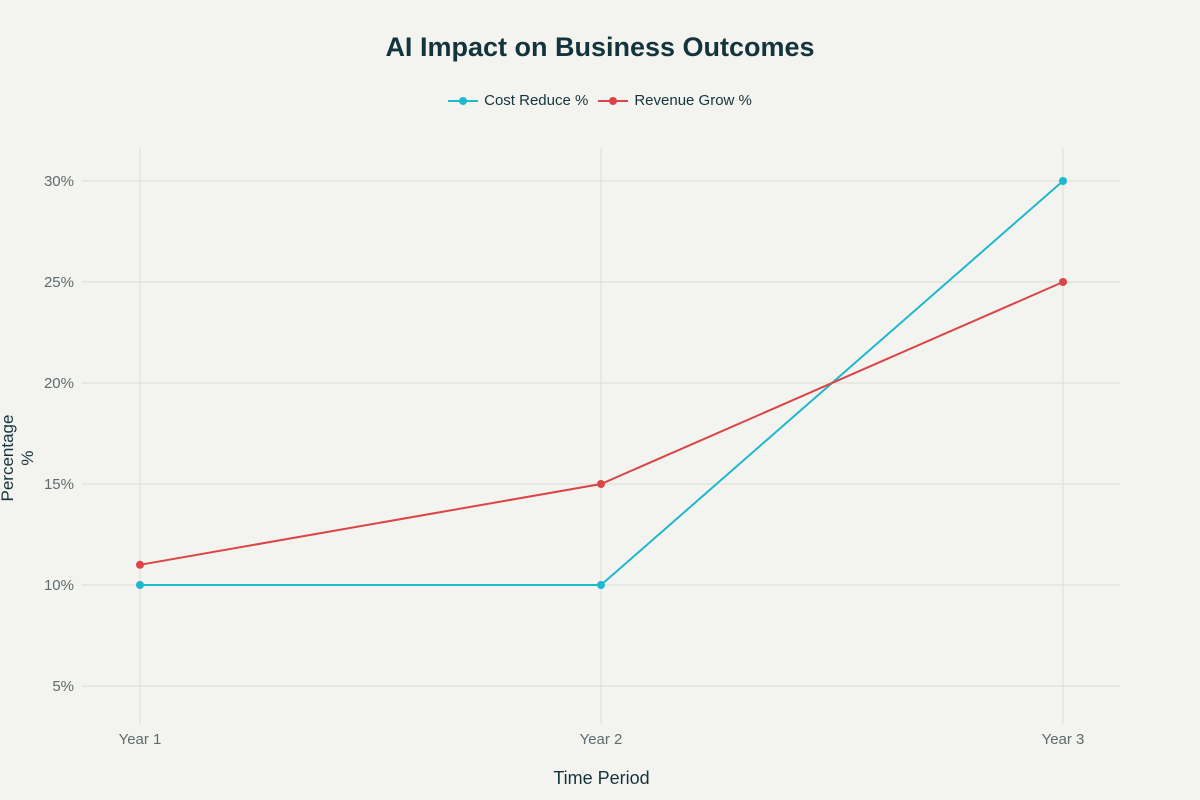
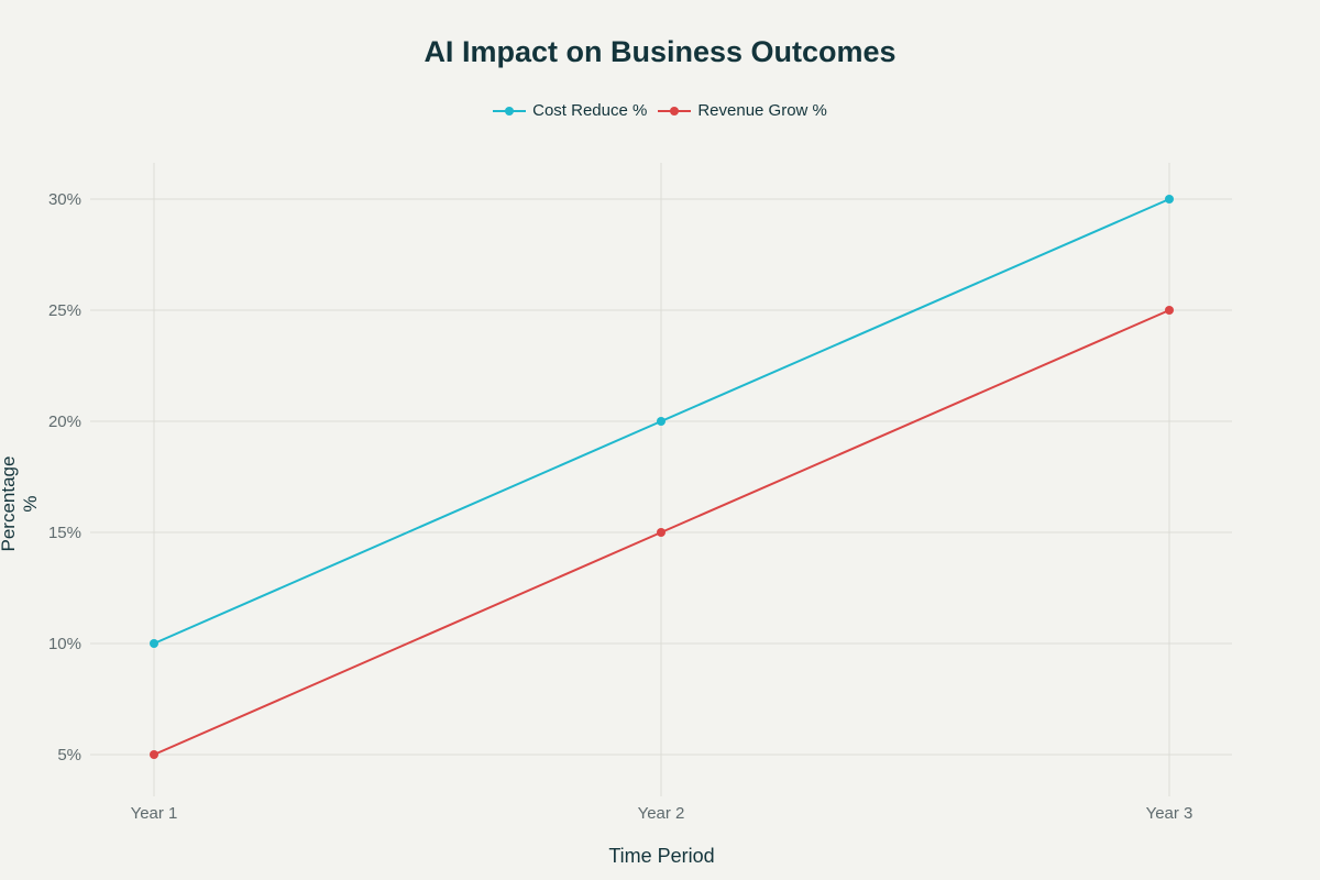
Revenue Grow %/Year 1: 11% -> 5%
Cost Reduce %/Year 2: 10% -> 20%
